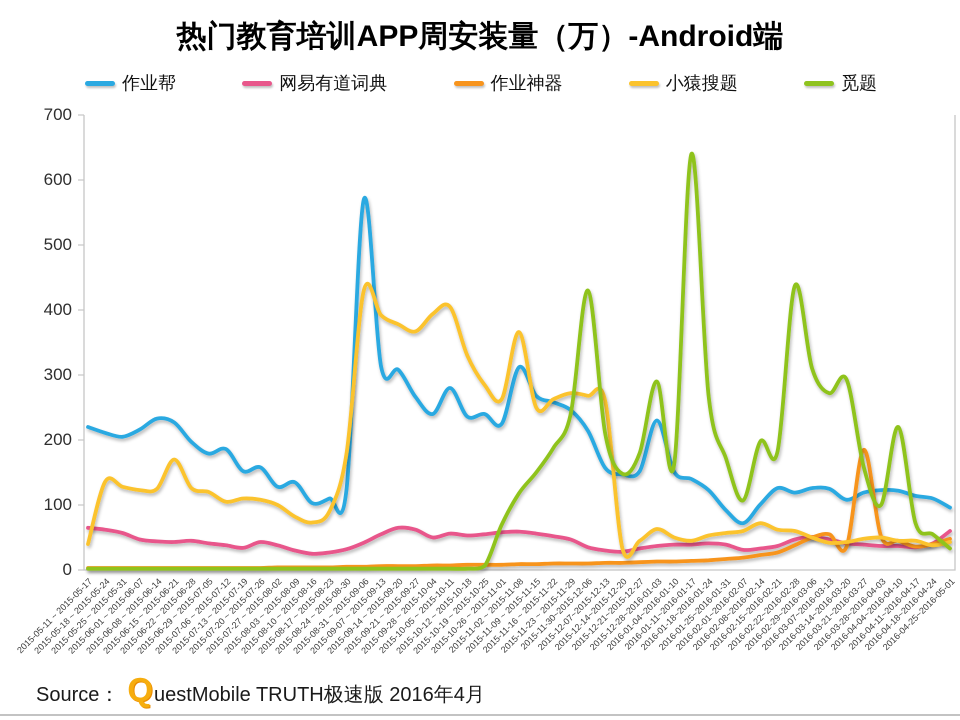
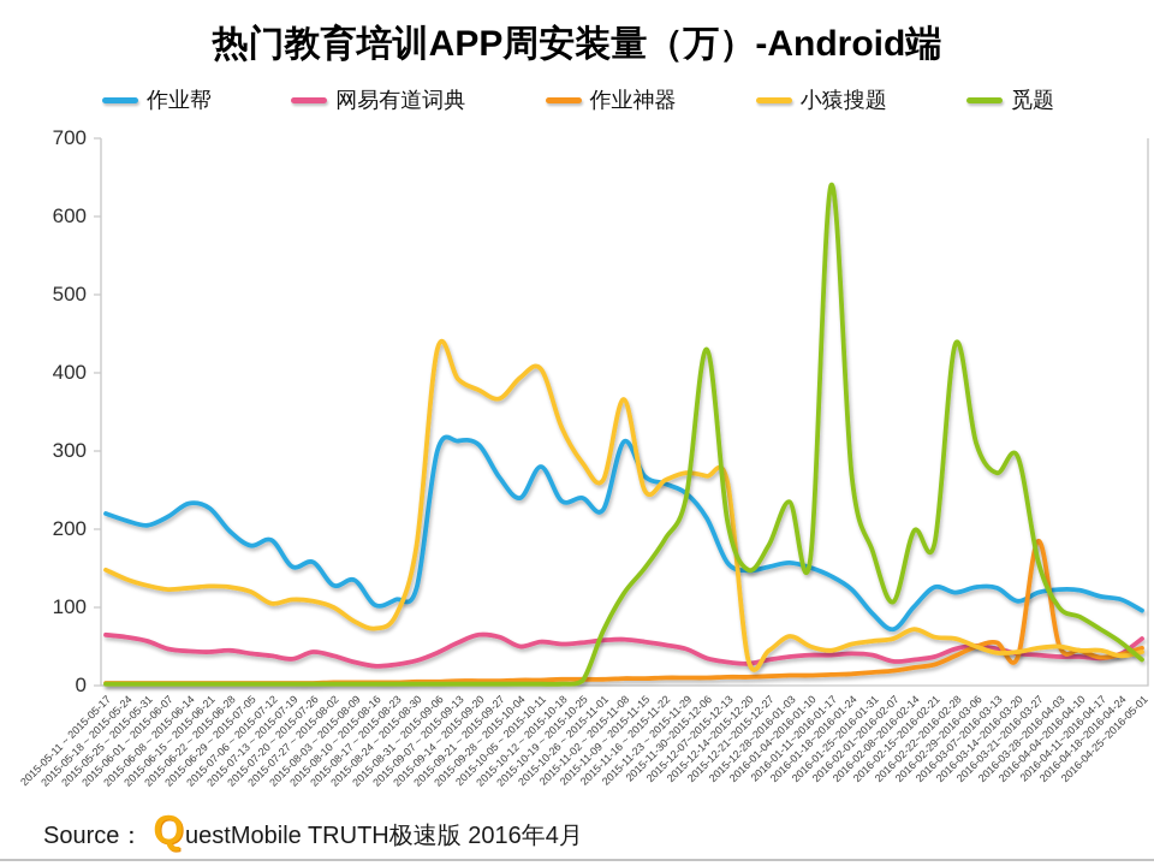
小猿搜题/2015-05-11 ~ 2015-05-17: 40 -> 150
小猿搜题/2015-06-15 ~ 2015-06-21: 170 -> 130
作业帮/2015-08-31 ~ 2015-09-06: 570 -> 300
作业帮/2015-12-28~2016-01-03: 230 -> 160
觅题/2015-12-28~2016-01-03: 290 -> 240
觅题/2016-04-04~2016-04-10: 220 -> 90
